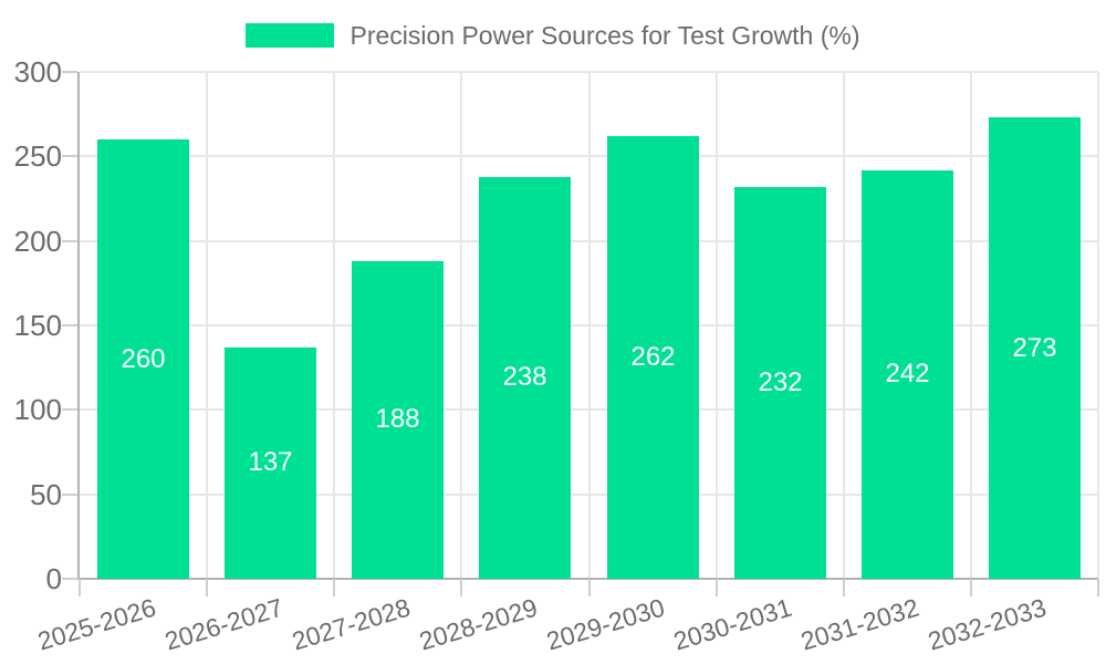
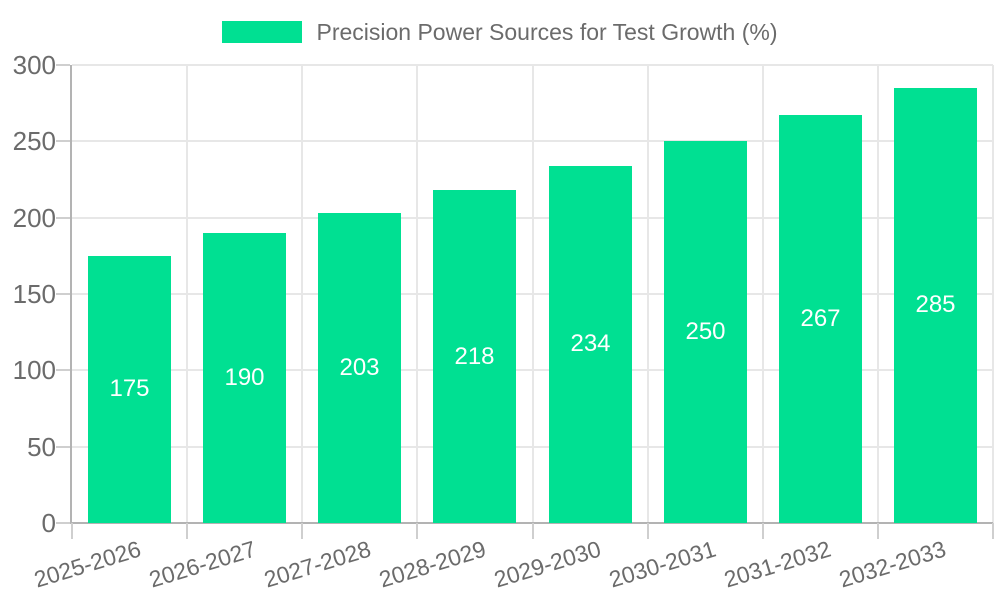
2025-2026: 260 -> 175
2026-2027: 137 -> 190
2027-2028: 188 -> 203
2028-2029: 238 -> 218
2029-2030: 262 -> 234
2030-2031: 232 -> 250
2031-2032: 242 -> 267
2032-2033: 273 -> 285
